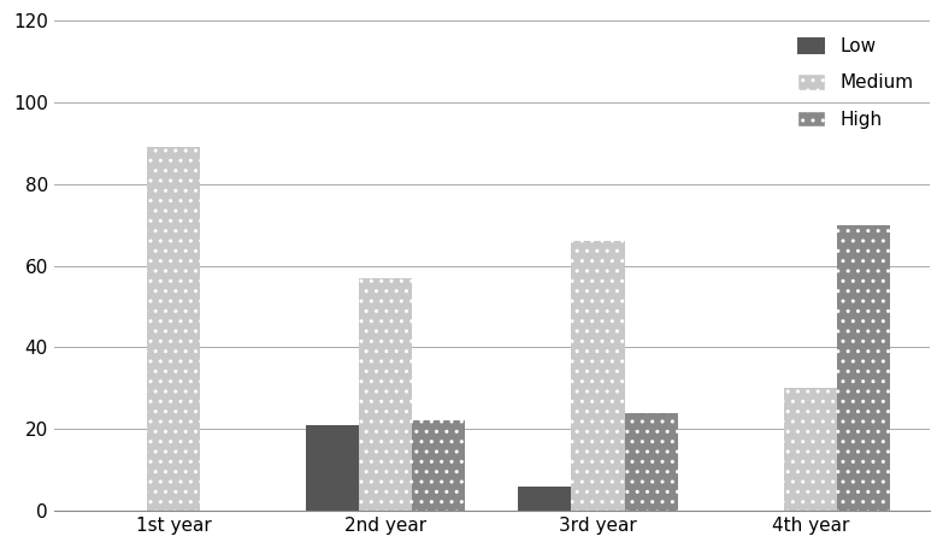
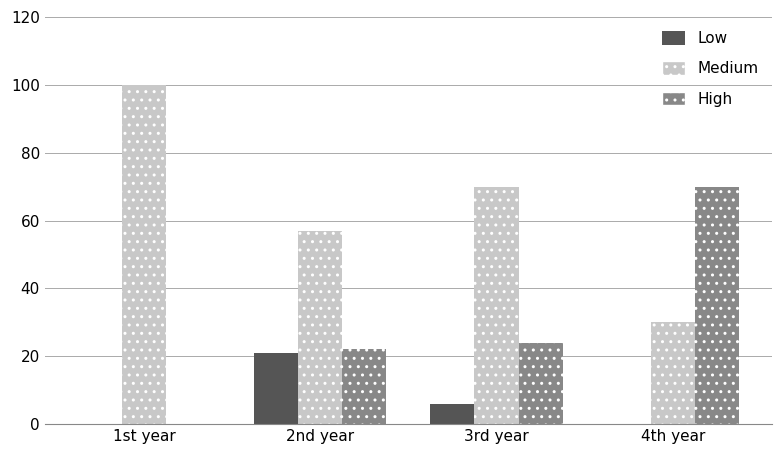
Medium/1st year: 89 -> 100
Medium/3rd year: 66 -> 70
